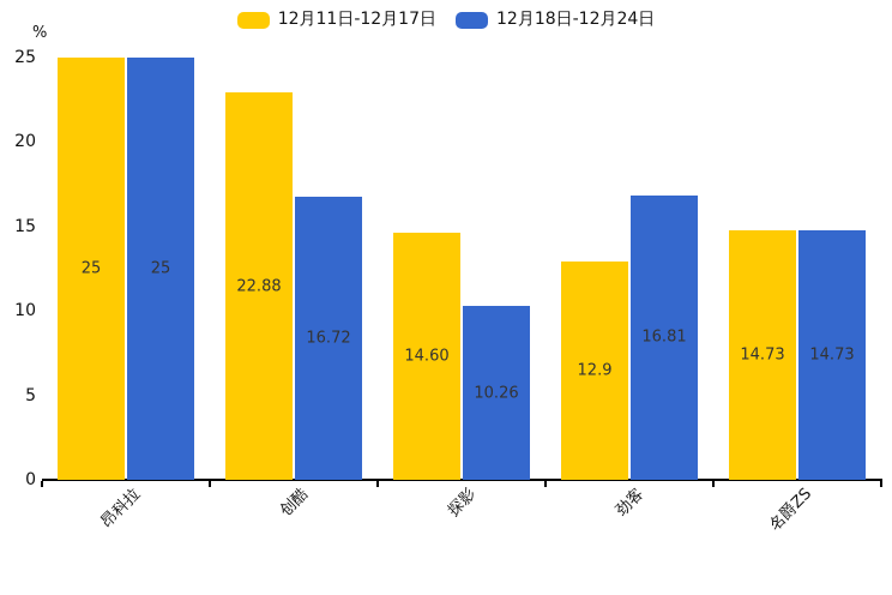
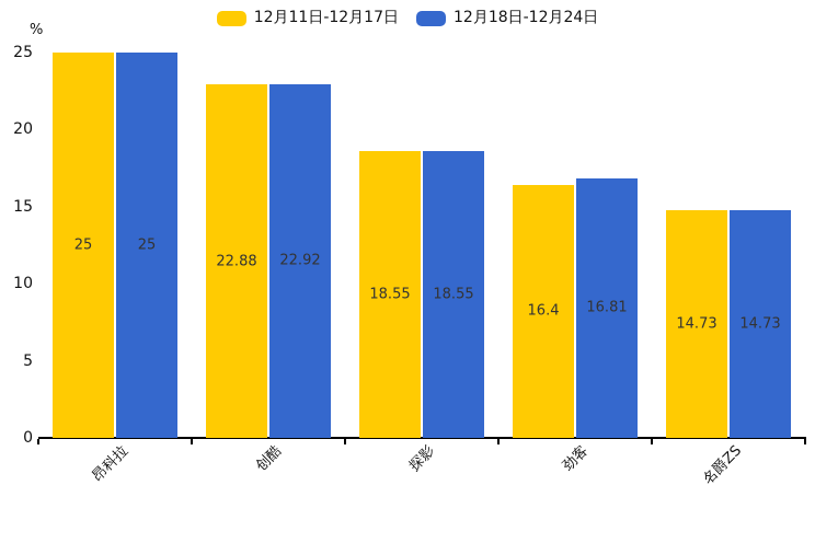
12月18日-12月24日/创酷: 16.72 -> 22.92
12月11日-12月17日/探影: 14.60 -> 18.55
12月18日-12月24日/探影: 10.26 -> 18.55
12月11日-12月17日/劲客: 12.9 -> 16.4
